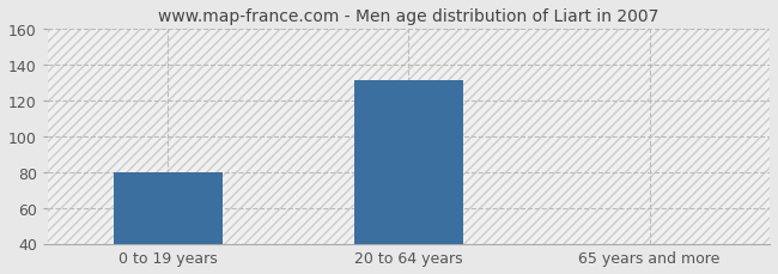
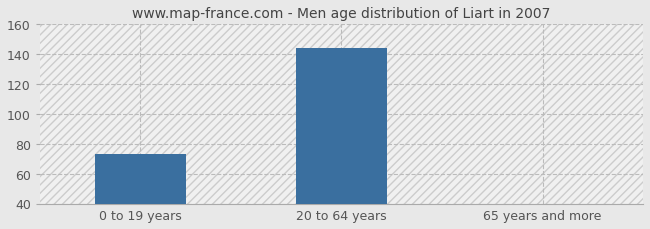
0 to 19 years: 80 -> 73
20 to 64 years: 131 -> 144
